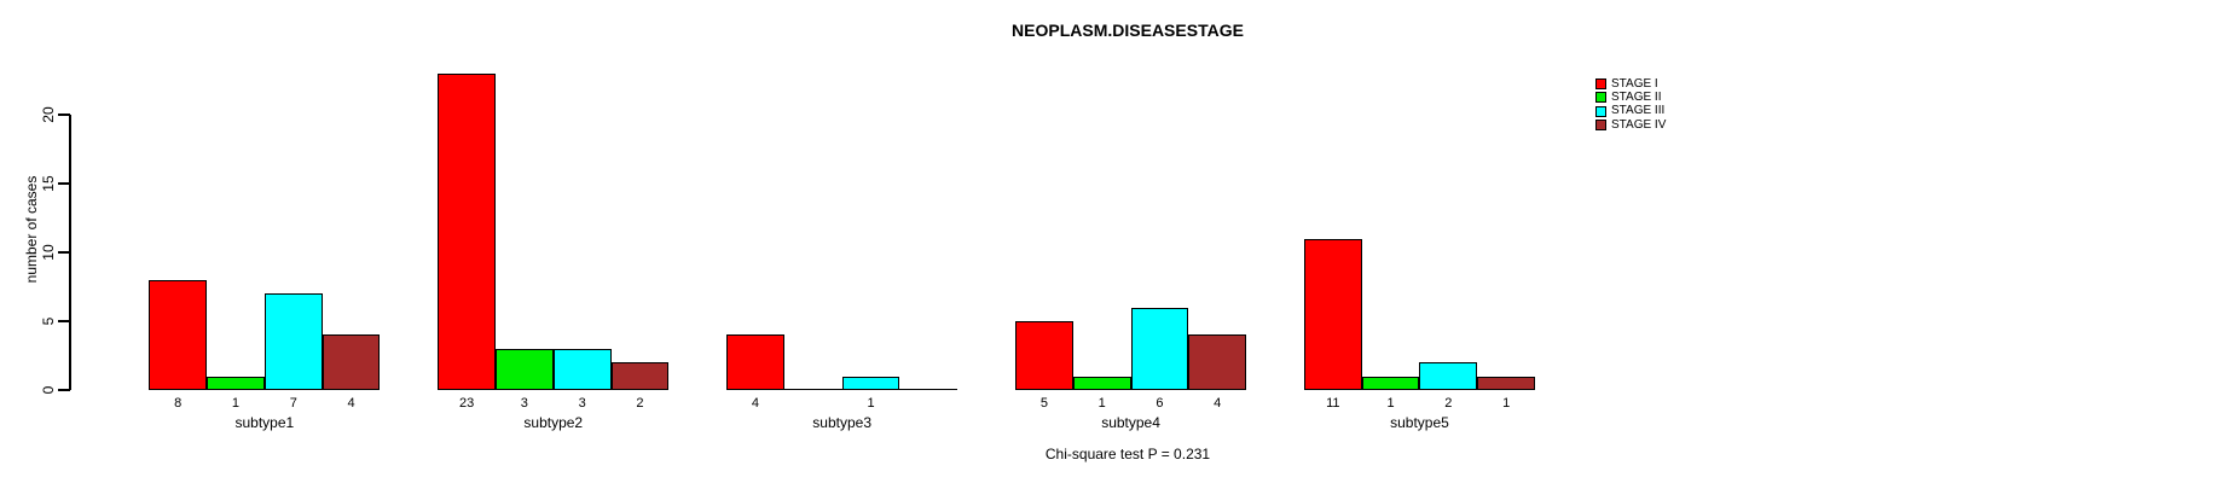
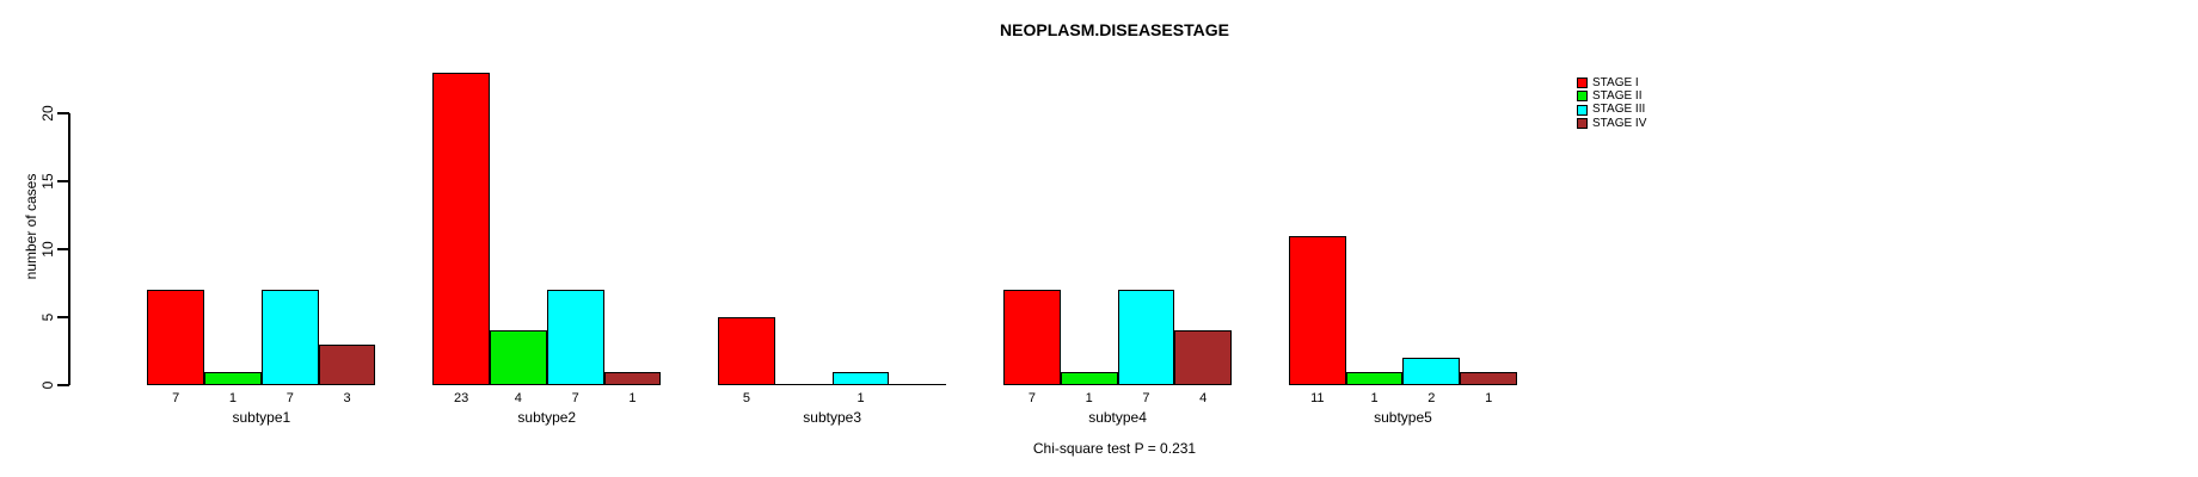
STAGE I/subtype1: 8 -> 7
STAGE IV/subtype1: 4 -> 3
STAGE II/subtype2: 3 -> 4
STAGE III/subtype2: 3 -> 7
STAGE IV/subtype2: 2 -> 1
STAGE I/subtype3: 4 -> 5
STAGE I/subtype4: 5 -> 7
STAGE III/subtype4: 6 -> 7
